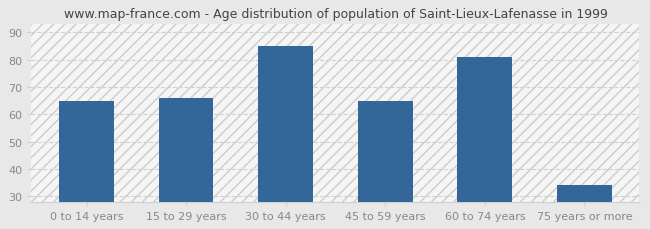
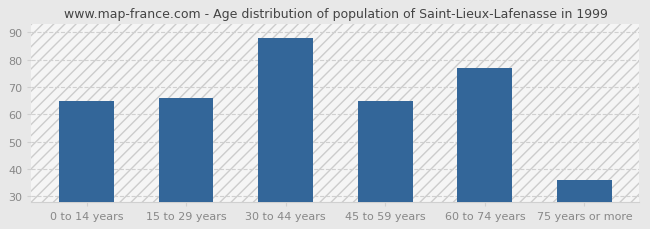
30 to 44 years: 85 -> 88
60 to 74 years: 81 -> 77
75 years or more: 34 -> 36
